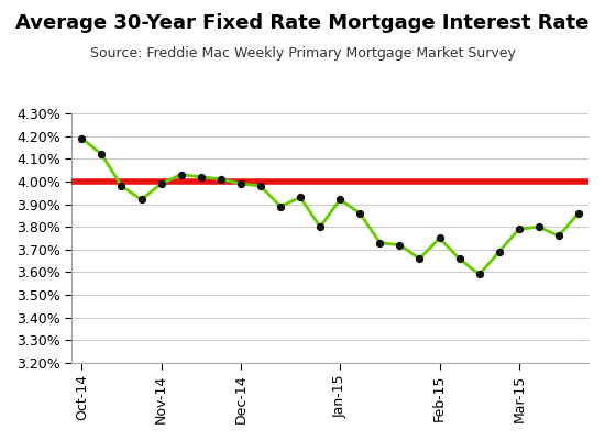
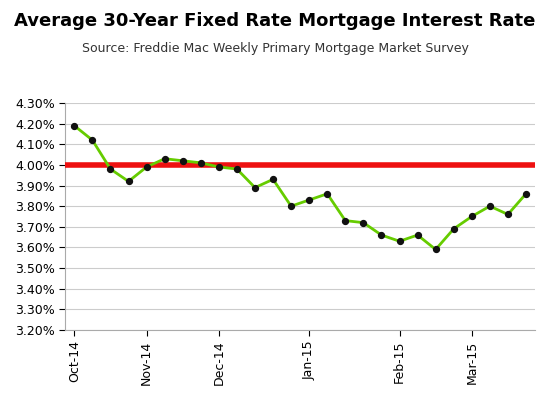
Jan-15: 3.92% -> 3.83%
Feb-15: 3.75% -> 3.63%
Mar-15: 3.79% -> 3.75%
